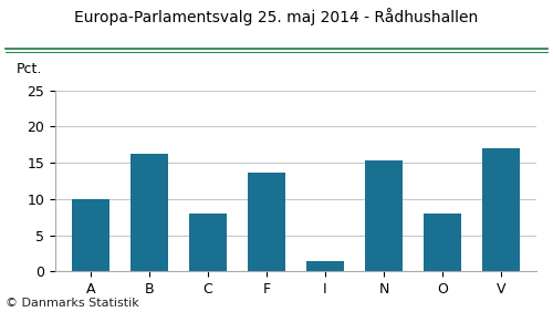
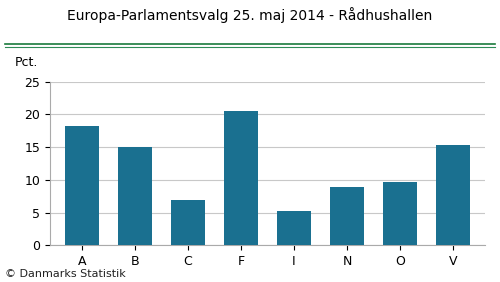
A: 10.0 -> 18.3
B: 16.2 -> 15.1
C: 8.0 -> 7.0
F: 13.6 -> 20.5
I: 1.4 -> 5.3
N: 15.4 -> 8.9
O: 8.0 -> 9.7
V: 17.0 -> 15.4
